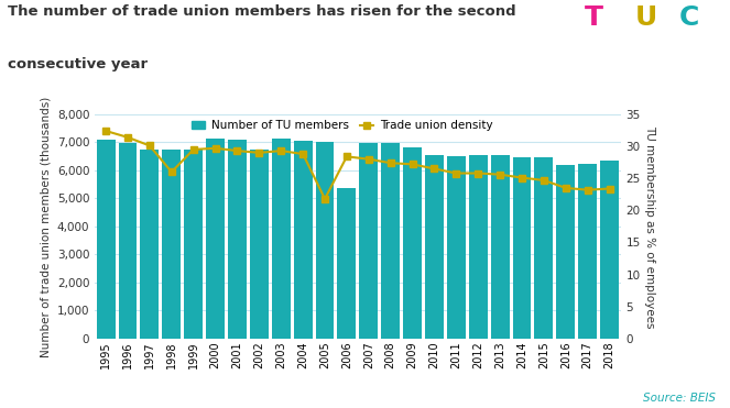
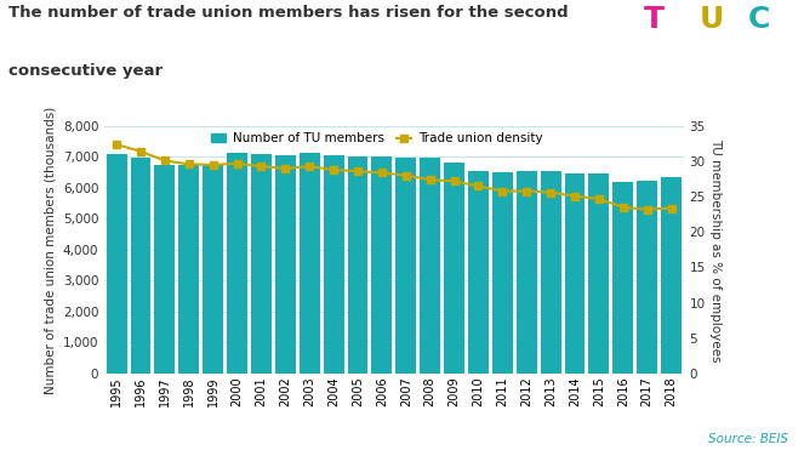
Trade union density/1998: 26.0 -> 29.6
Number of TU members/2002: 6,750 -> 7,070
Trade union density/2005: 21.8 -> 28.6
Number of TU members/2006: 5,350 -> 7,000
